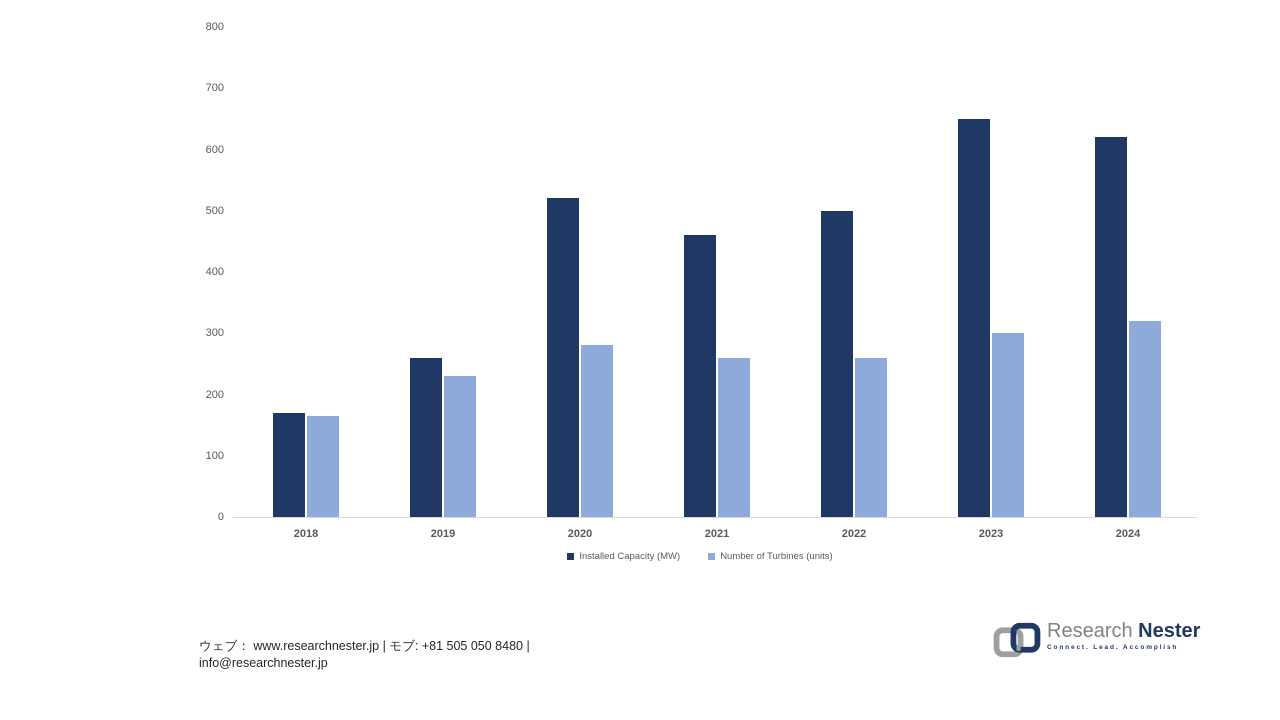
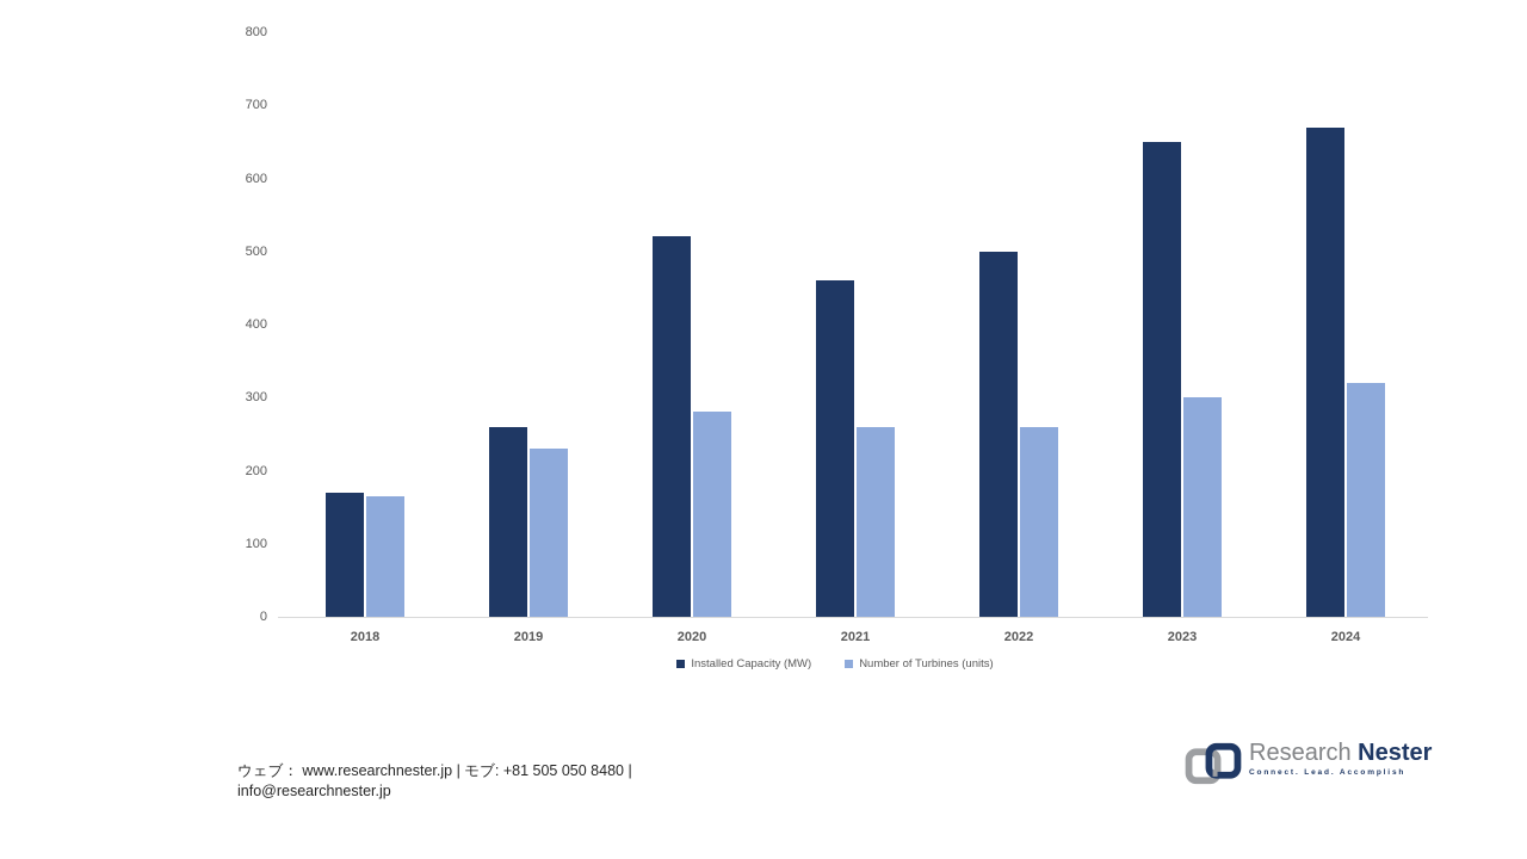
Installed Capacity (MW)/2024: 620 -> 670
